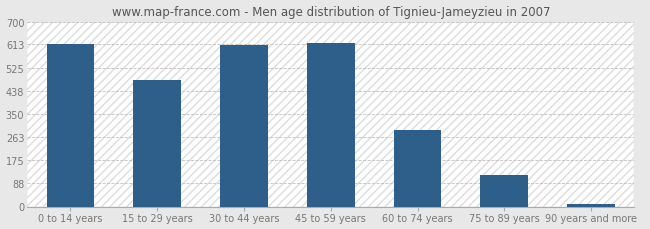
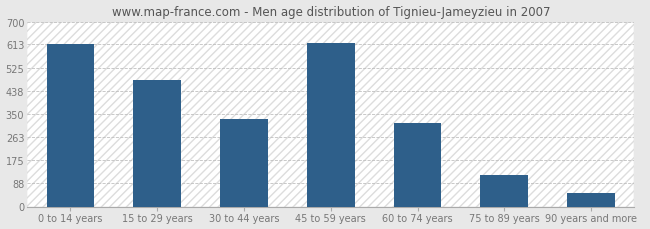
30 to 44 years: 610 -> 330
60 to 74 years: 290 -> 315
90 years and more: 8 -> 50
